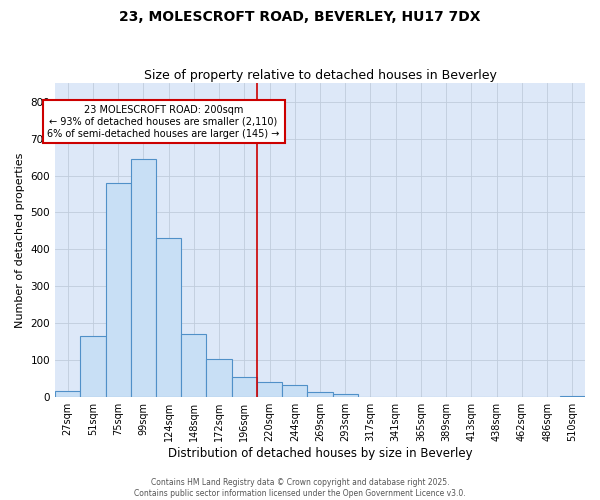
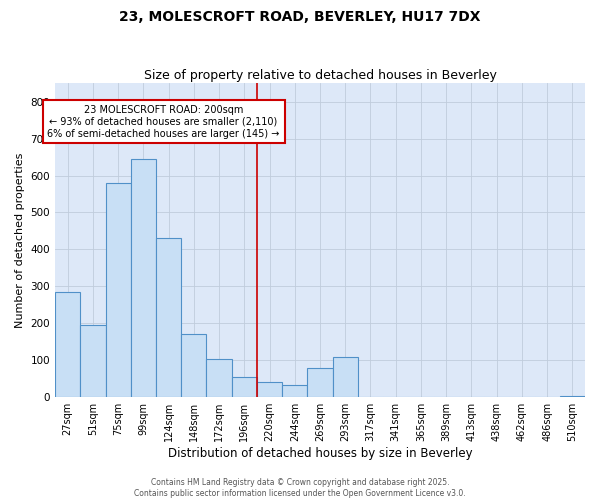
27sqm: 17 -> 285
51sqm: 165 -> 195
269sqm: 13 -> 80
293sqm: 10 -> 110
